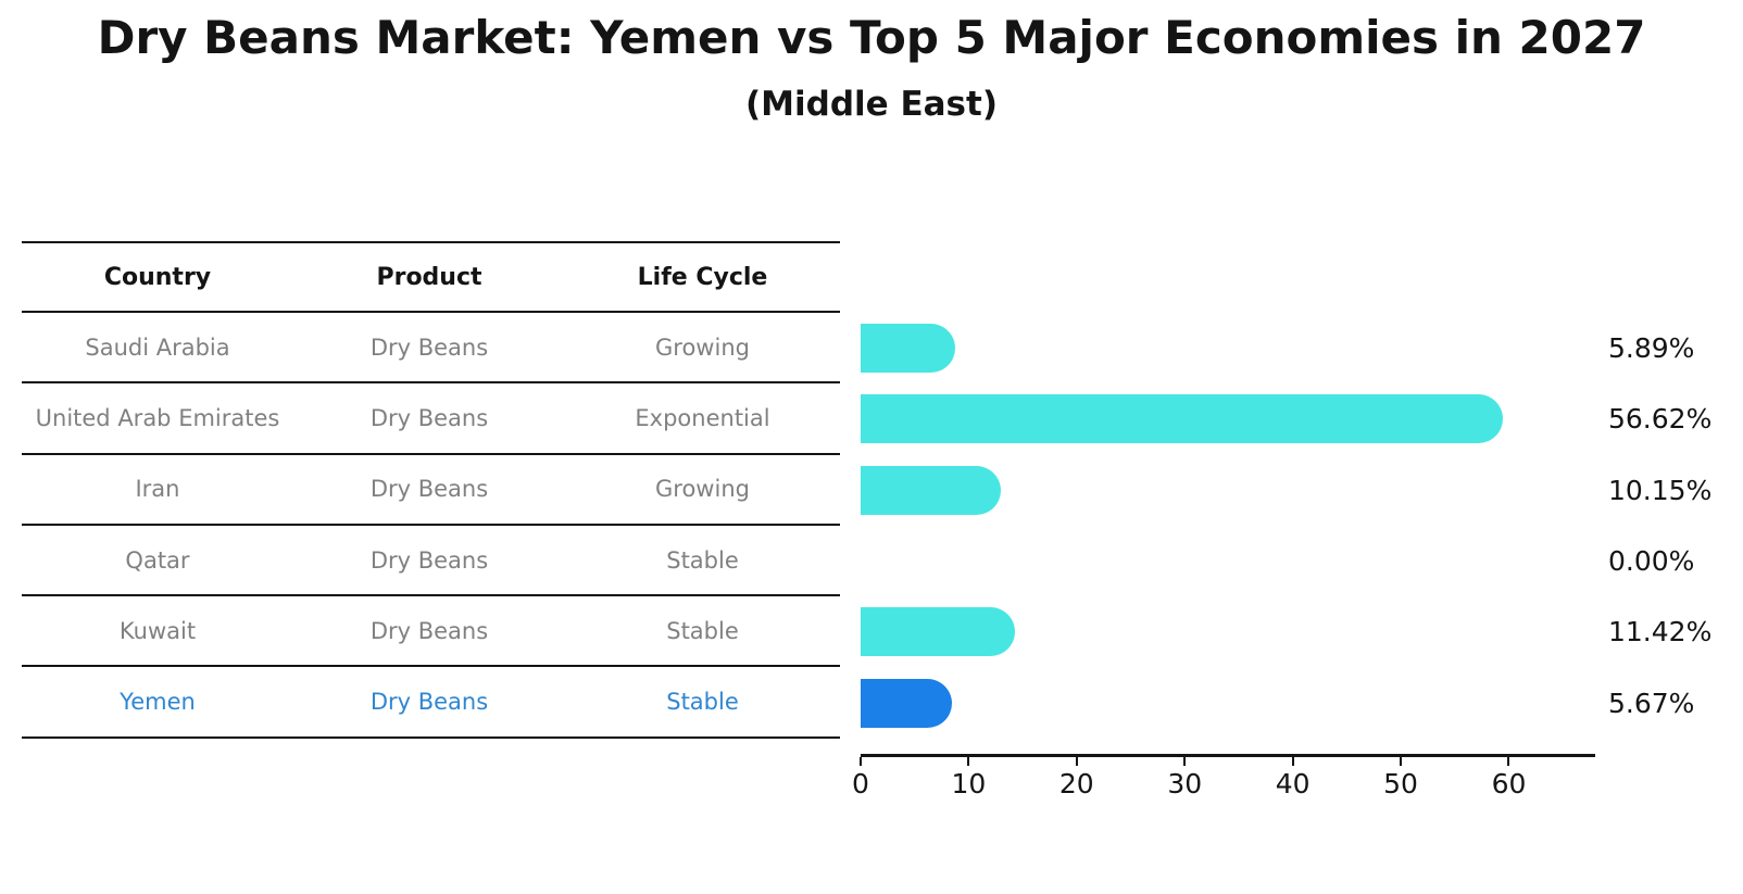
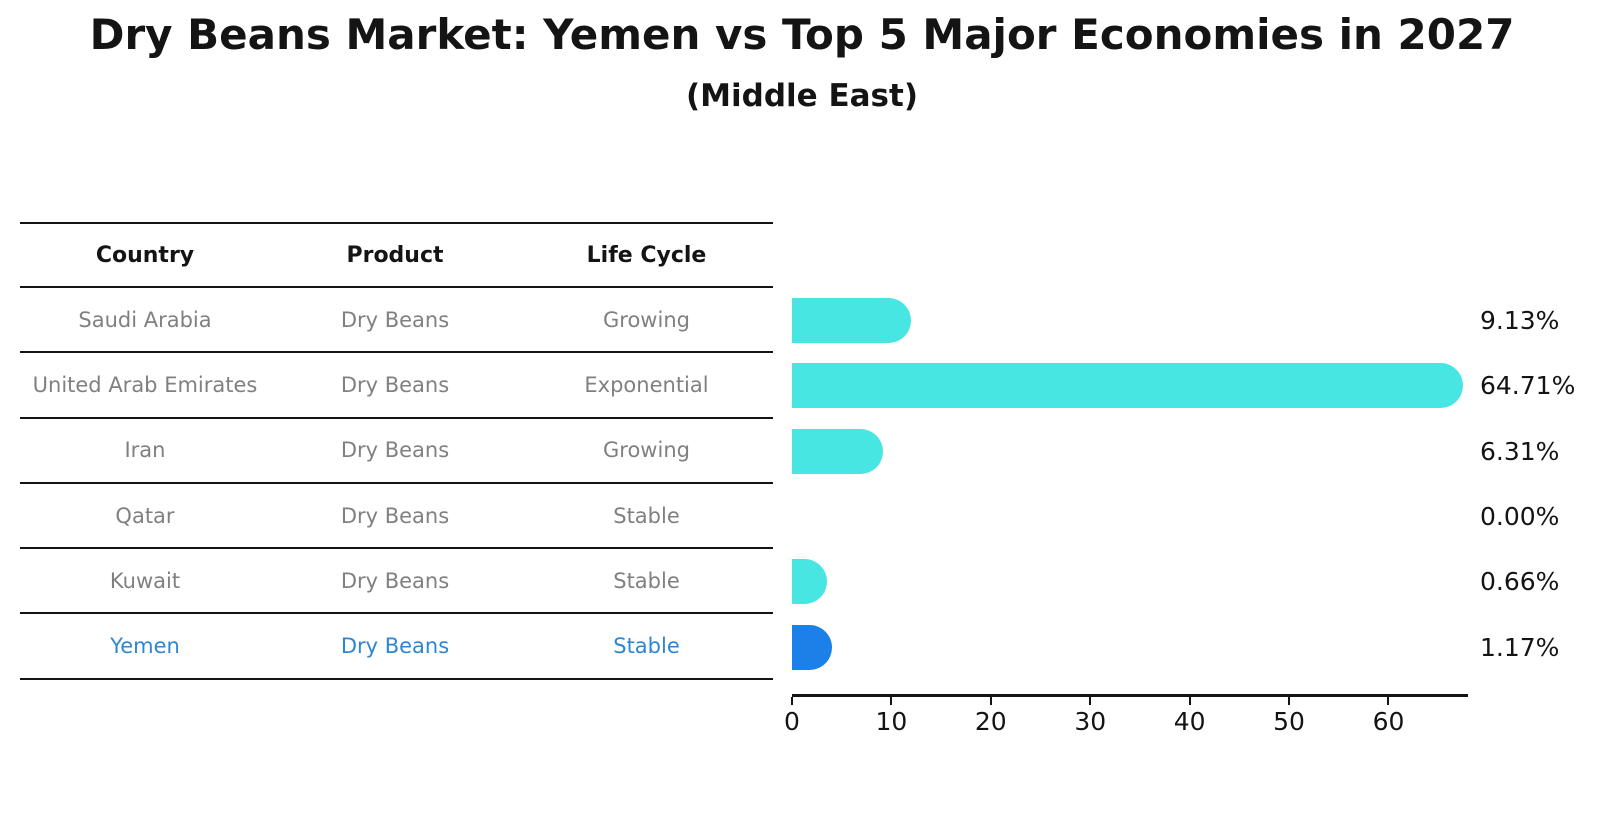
Saudi Arabia: 5.89% -> 9.13%
United Arab Emirates: 56.62% -> 64.71%
Iran: 10.15% -> 6.31%
Kuwait: 11.42% -> 0.66%
Yemen: 5.67% -> 1.17%
